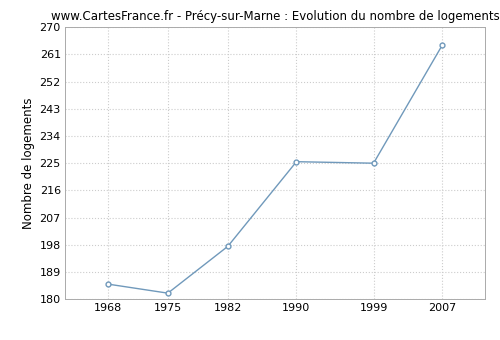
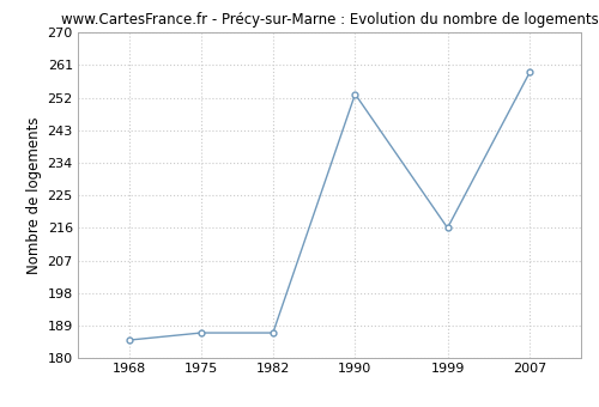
1975: 182.0 -> 187.0
1982: 197.5 -> 187.0
1990: 225.5 -> 253.0
1999: 225.0 -> 216.0
2007: 264.0 -> 259.0
